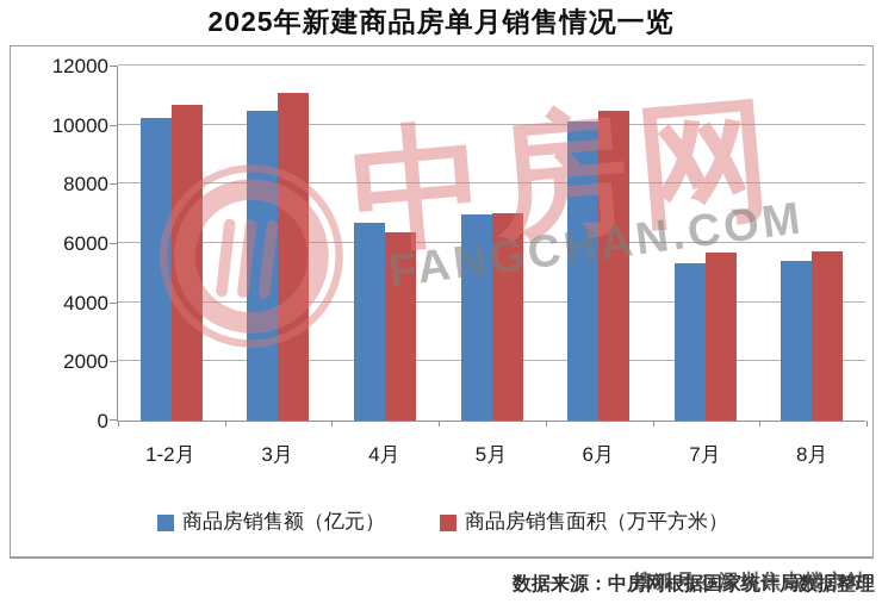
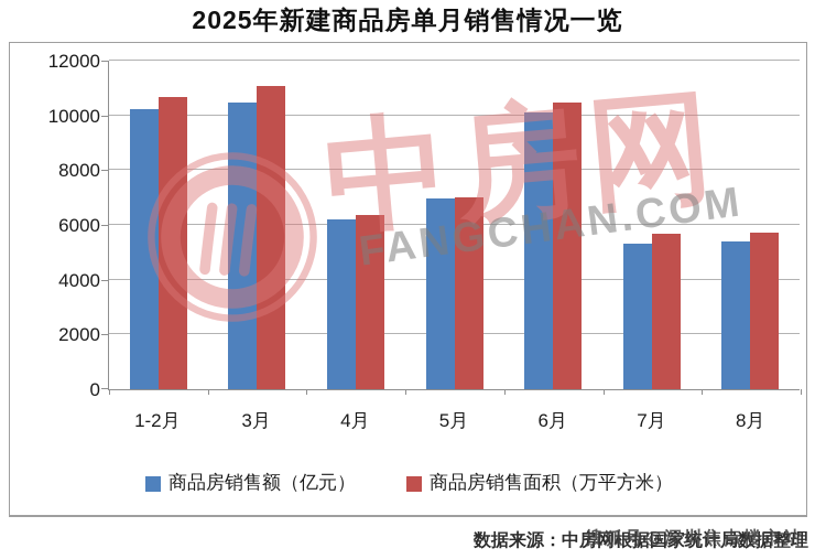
商品房销售额（亿元）/4月: 6700 -> 6200
